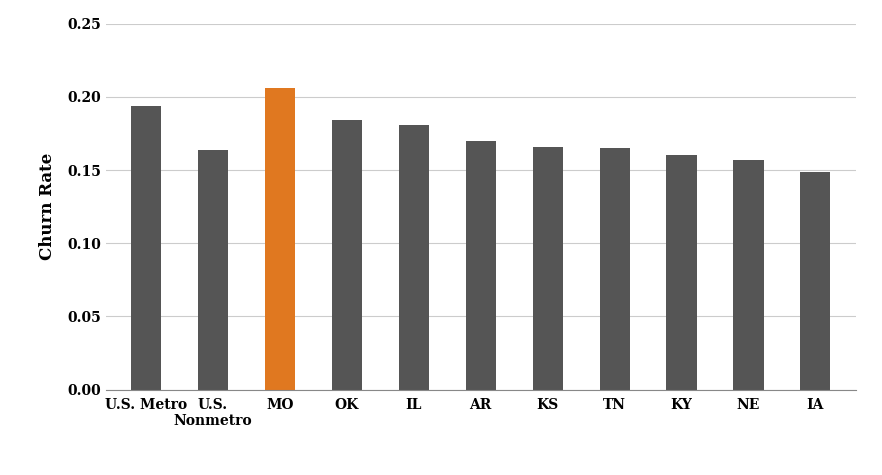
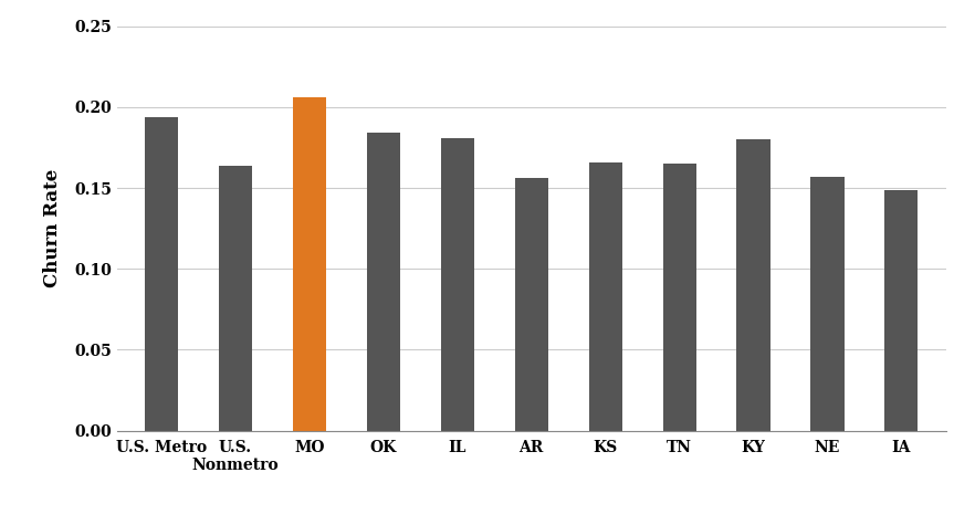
AR: 0.170 -> 0.156
KY: 0.160 -> 0.180
